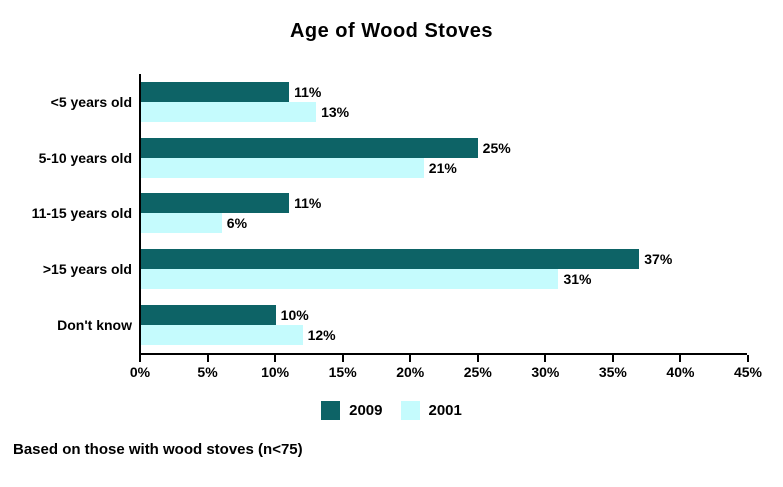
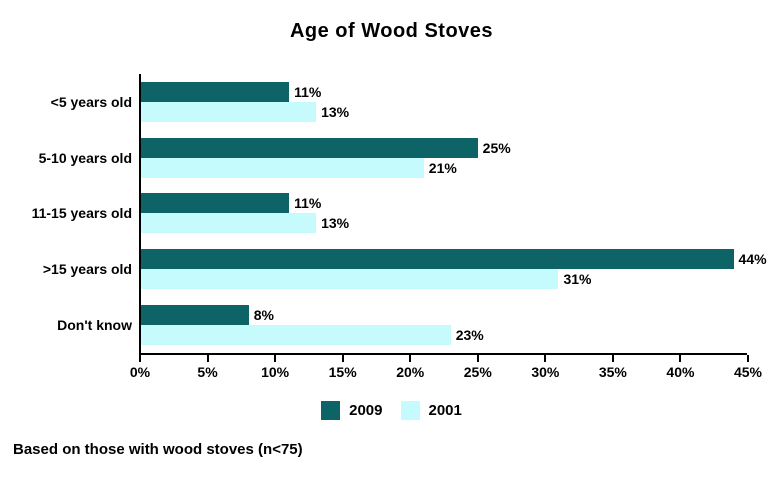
2001/11-15 years old: 6% -> 13%
2009/>15 years old: 37% -> 44%
2009/Don't know: 10% -> 8%
2001/Don't know: 12% -> 23%
